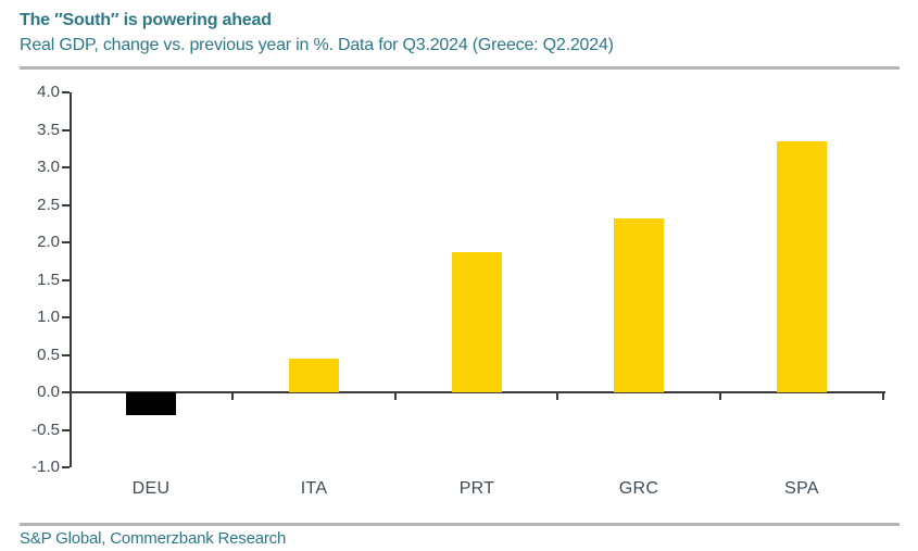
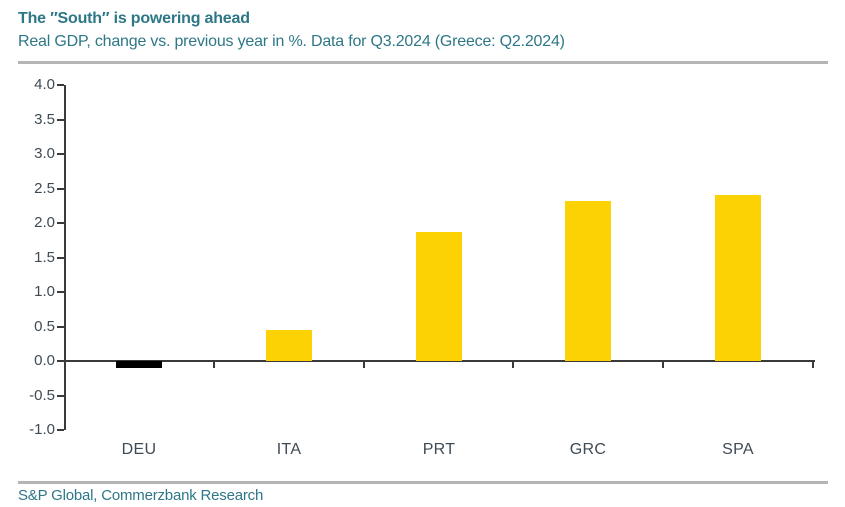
DEU: -0.3 -> -0.1
SPA: 3.4 -> 2.4
